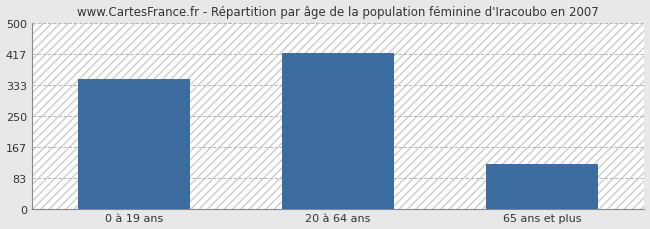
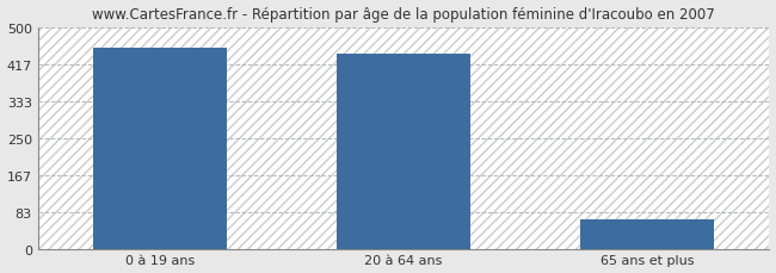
0 à 19 ans: 350 -> 455
20 à 64 ans: 420 -> 440
65 ans et plus: 120 -> 65
